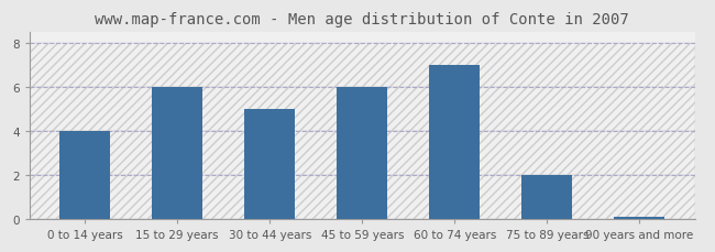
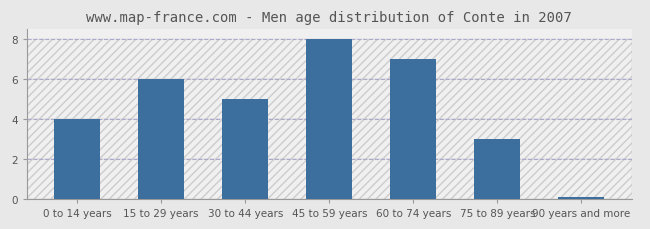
45 to 59 years: 6.0 -> 8.0
75 to 89 years: 2.0 -> 3.0
